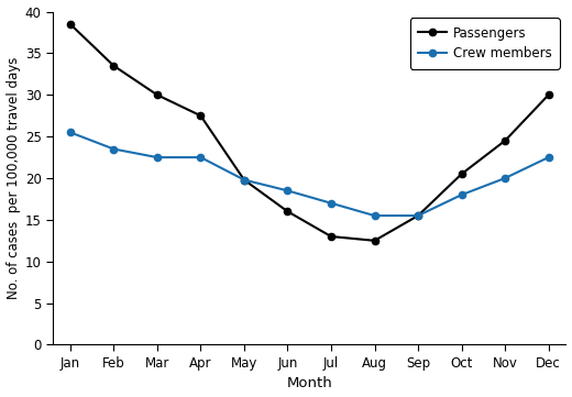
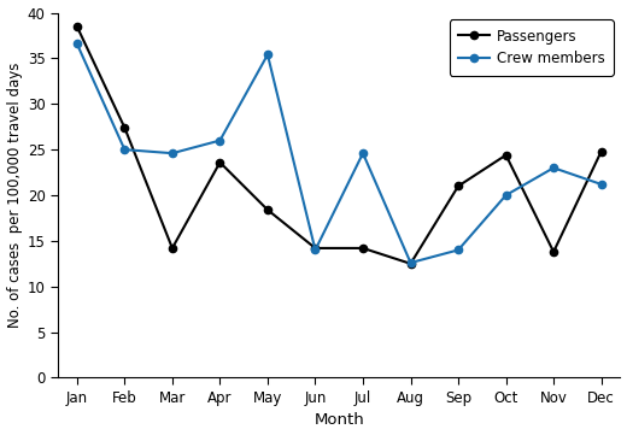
Crew members/Jan: 25.5 -> 36.6
Passengers/Feb: 33.5 -> 27.4
Crew members/Feb: 23.5 -> 25.0
Passengers/Mar: 30.0 -> 14.2
Crew members/Mar: 22.5 -> 24.6
Passengers/Apr: 27.5 -> 23.6
Crew members/Apr: 22.5 -> 26.0
Passengers/May: 19.8 -> 18.4
Crew members/May: 19.8 -> 35.4
Passengers/Jun: 16.0 -> 14.2
Crew members/Jun: 18.5 -> 14.0
Passengers/Jul: 13.0 -> 14.2
Crew members/Jul: 17.0 -> 24.6
Crew members/Aug: 15.5 -> 12.6
Passengers/Sep: 15.5 -> 21.0
Crew members/Sep: 15.5 -> 14.0
Passengers/Oct: 20.5 -> 24.4
Crew members/Oct: 18.0 -> 20.0
Passengers/Nov: 24.5 -> 13.8
Crew members/Nov: 20.0 -> 23.0
Passengers/Dec: 30.0 -> 24.8
Crew members/Dec: 22.5 -> 21.2
